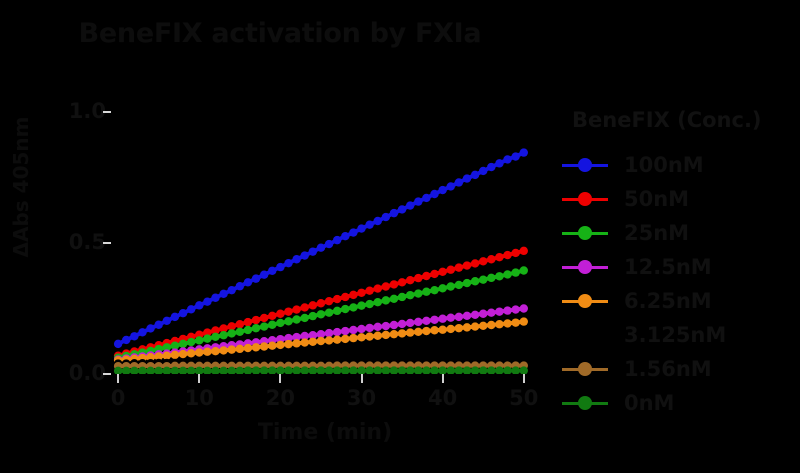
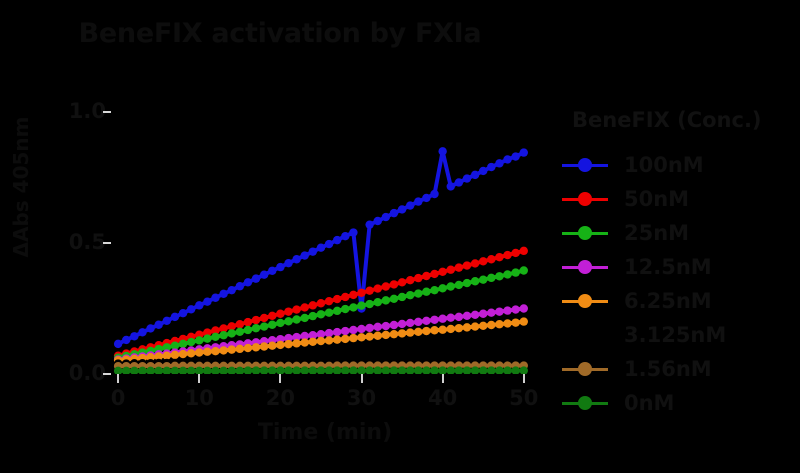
100nM/30: 0.56 -> 0.25
100nM/40: 0.70 -> 0.85
